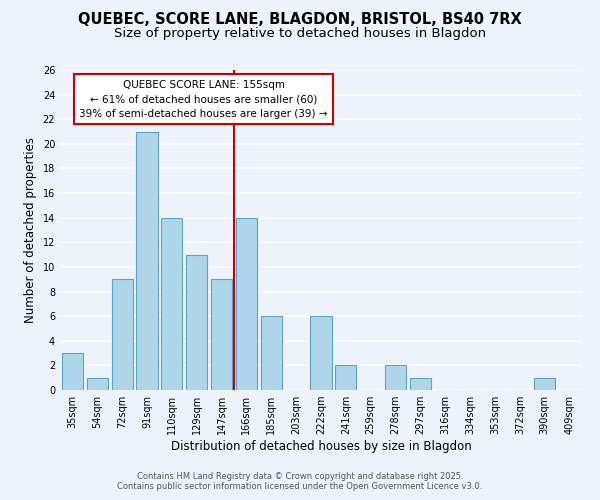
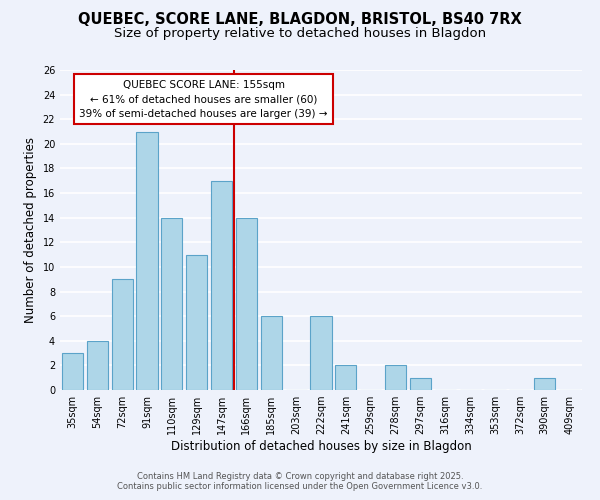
54sqm: 1 -> 4
147sqm: 9 -> 17
